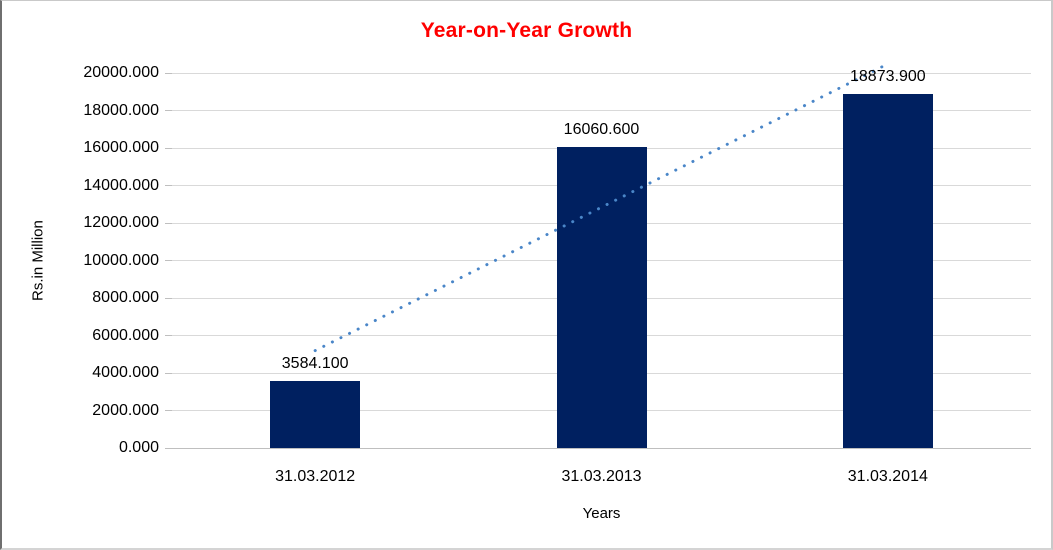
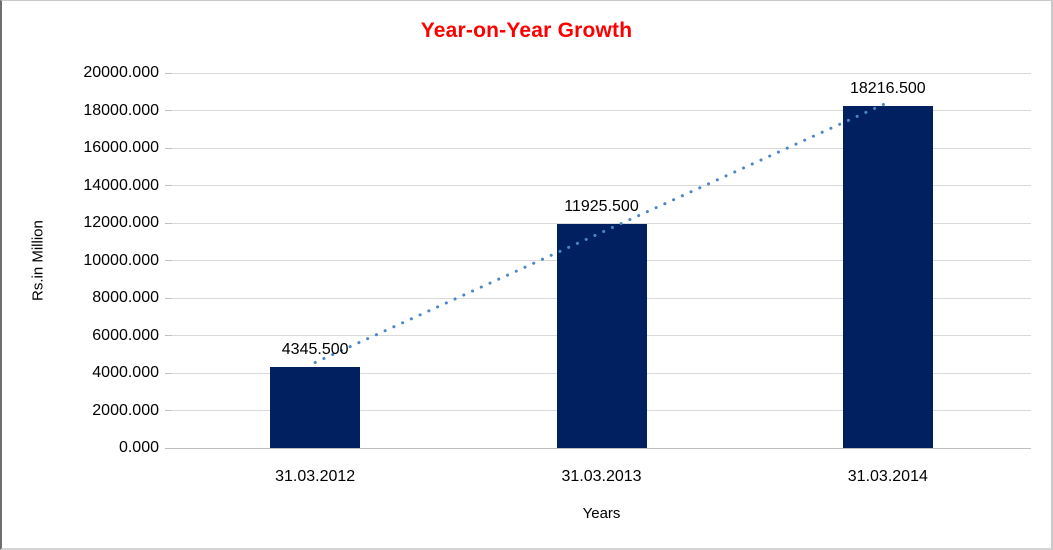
31.03.2012: 3584.100 -> 4345.500
31.03.2013: 16060.600 -> 11925.500
31.03.2014: 18873.900 -> 18216.500
